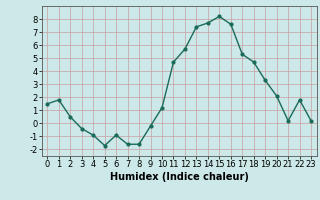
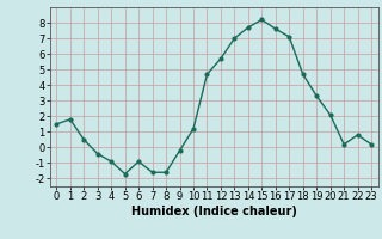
13: 7.4 -> 7.0
17: 5.3 -> 7.1
22: 1.8 -> 0.8
